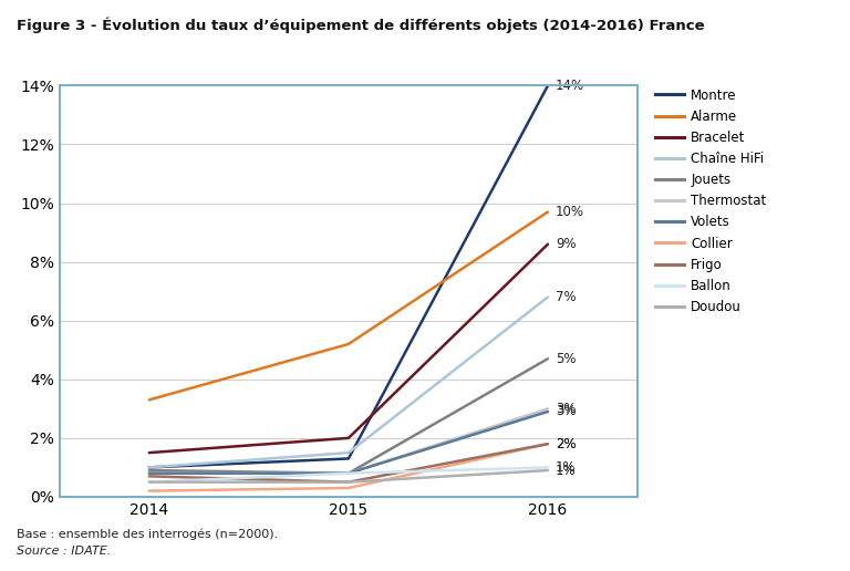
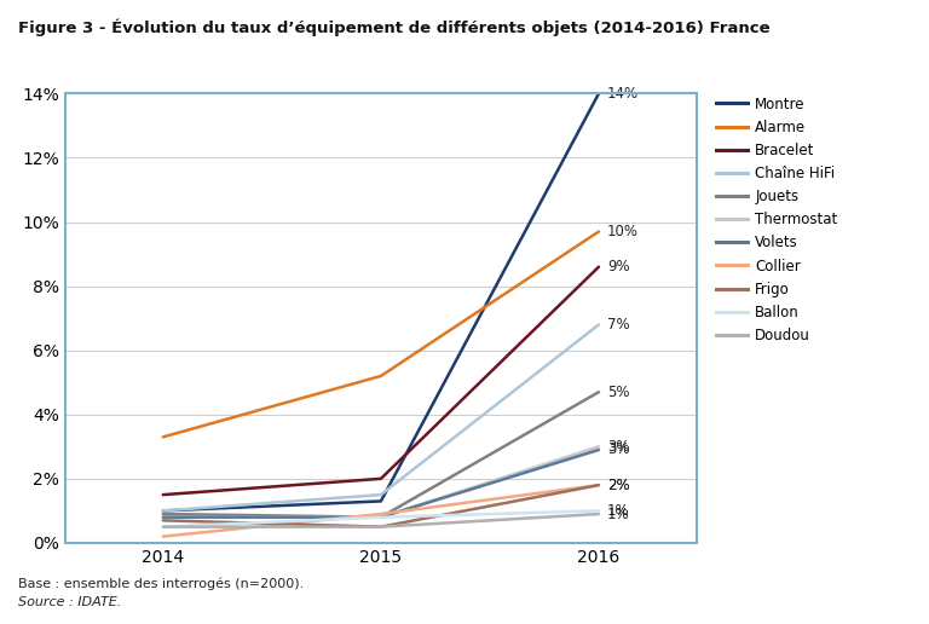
Collier/2015: 0.3% -> 0.9%
